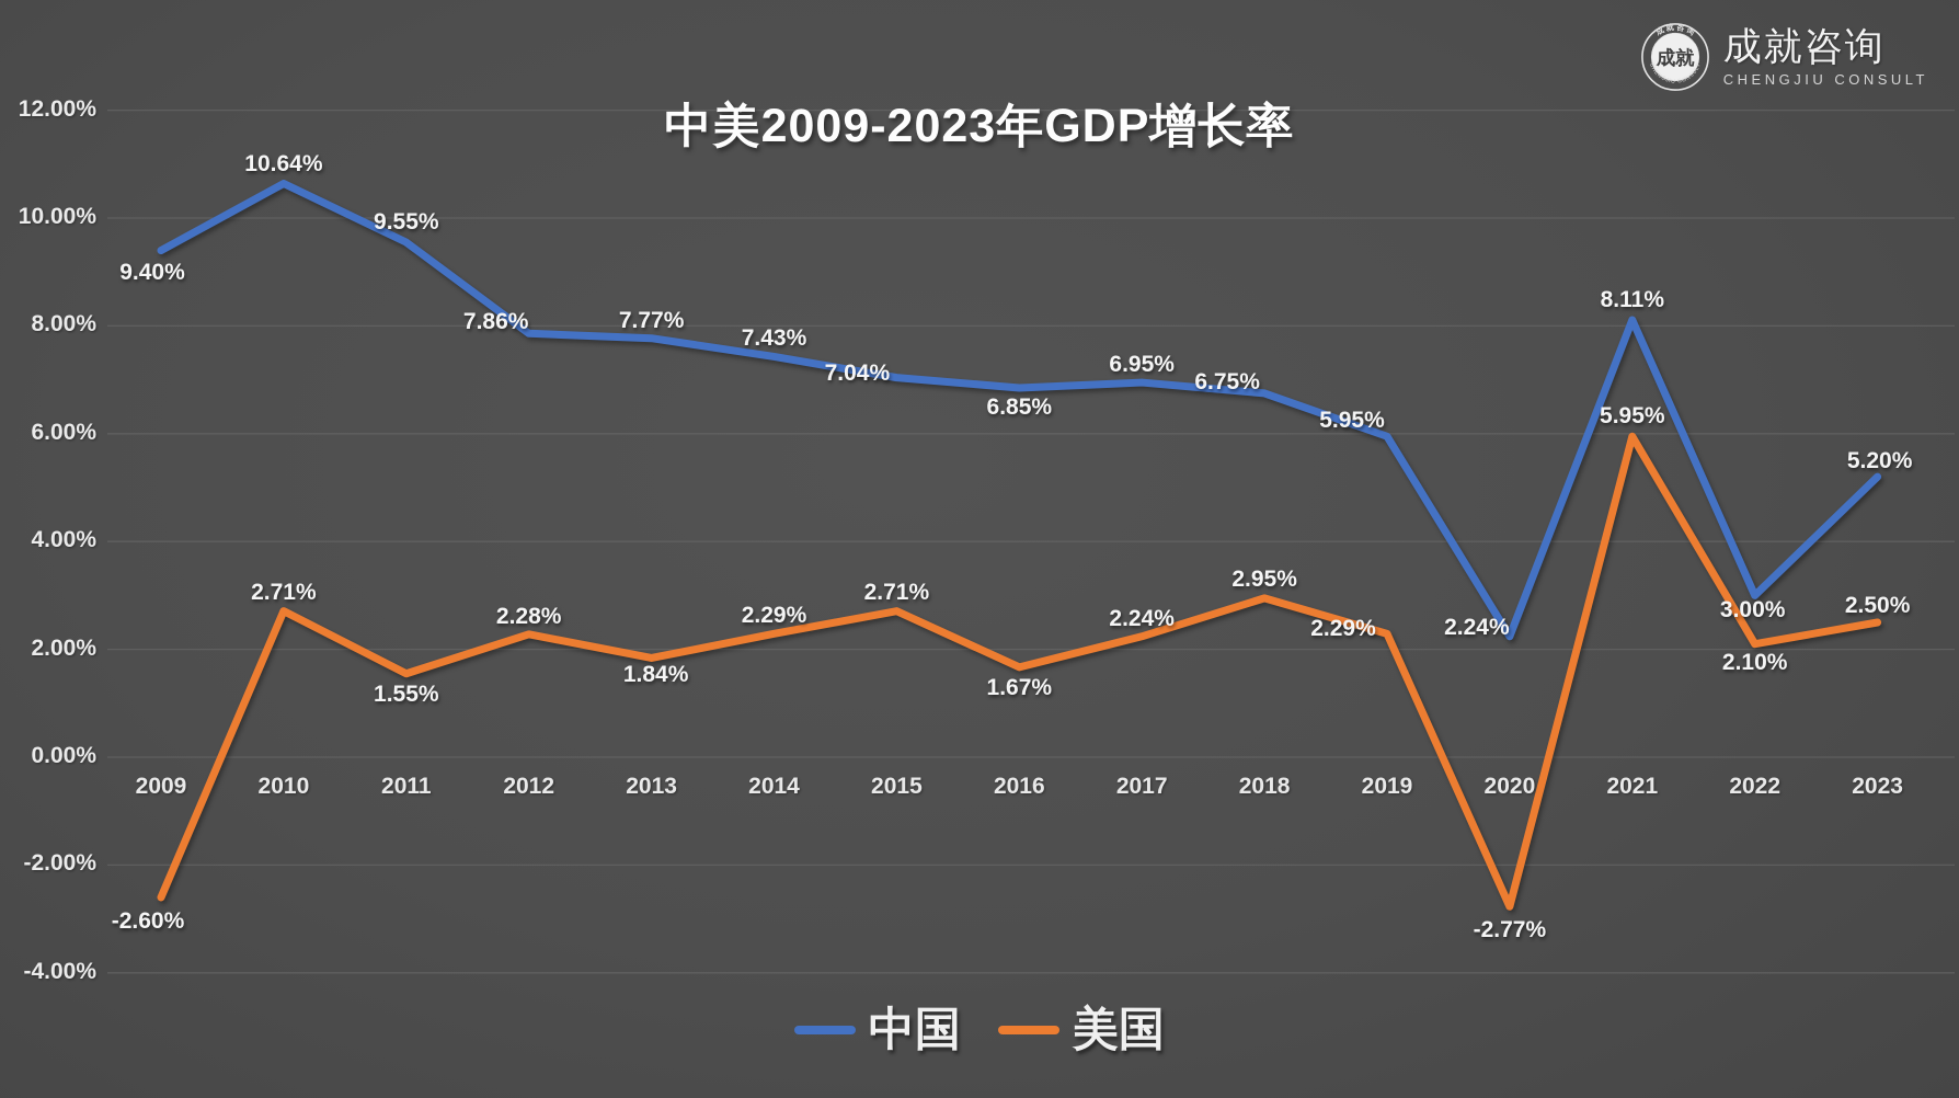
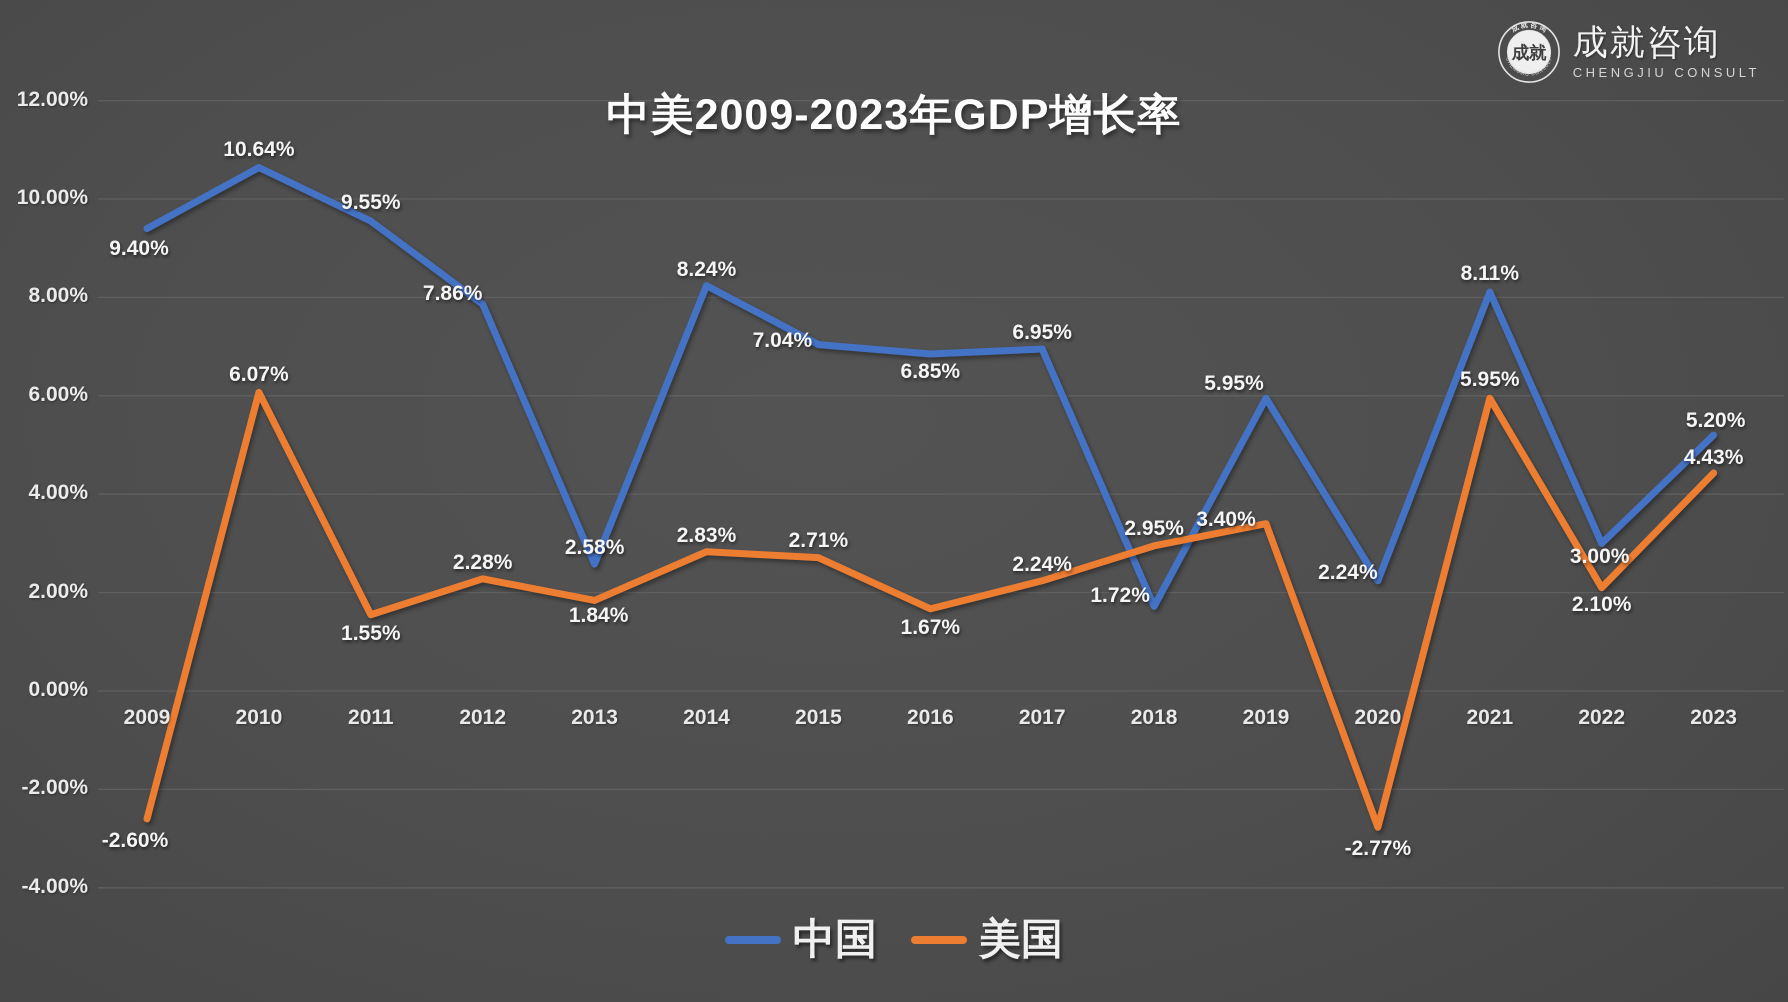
美国/2010: 2.71% -> 6.07%
中国/2013: 7.77% -> 2.58%
中国/2014: 7.43% -> 8.24%
美国/2014: 2.29% -> 2.83%
中国/2018: 6.75% -> 1.72%
美国/2019: 2.29% -> 3.40%
美国/2023: 2.50% -> 4.43%
